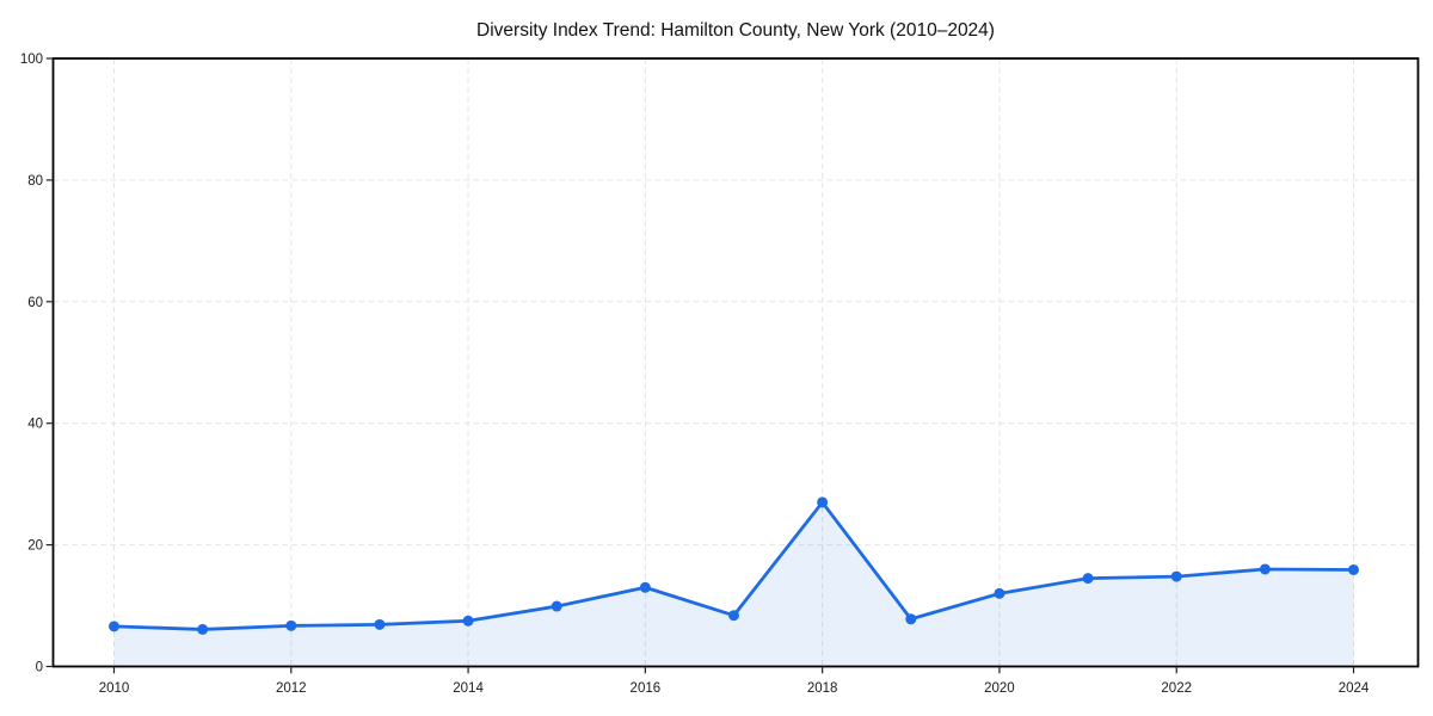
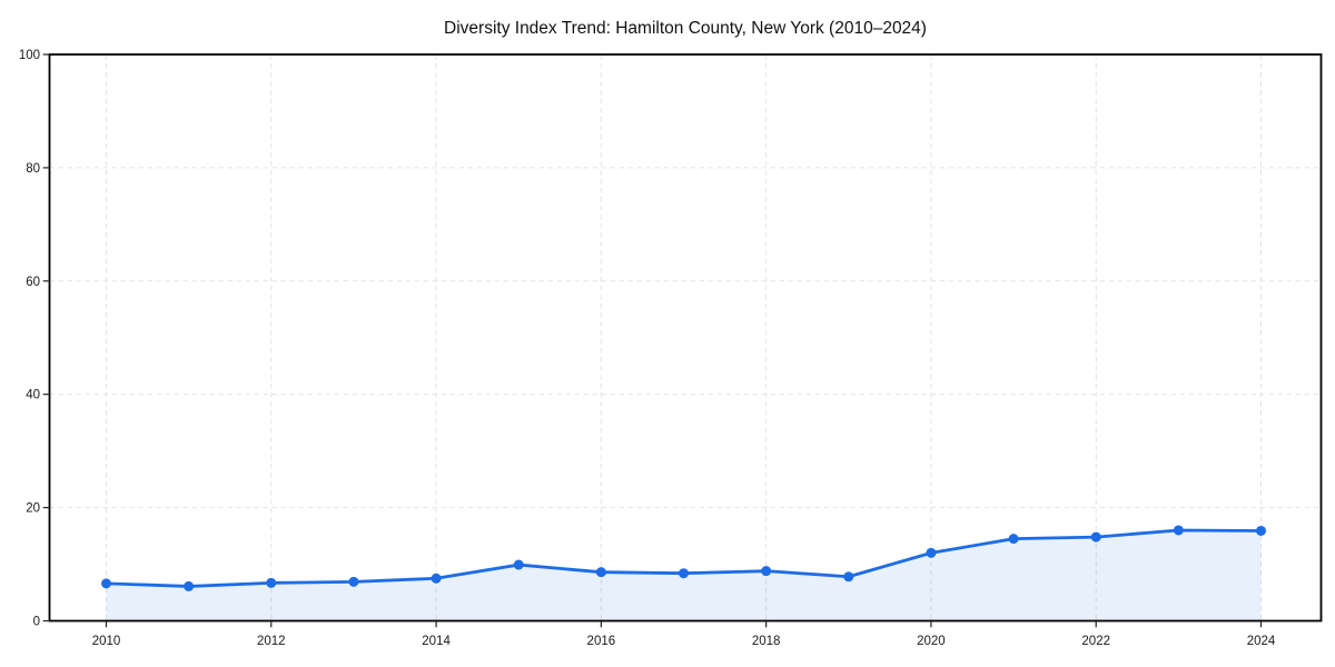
2016: 13 -> 9
2018: 27 -> 9
